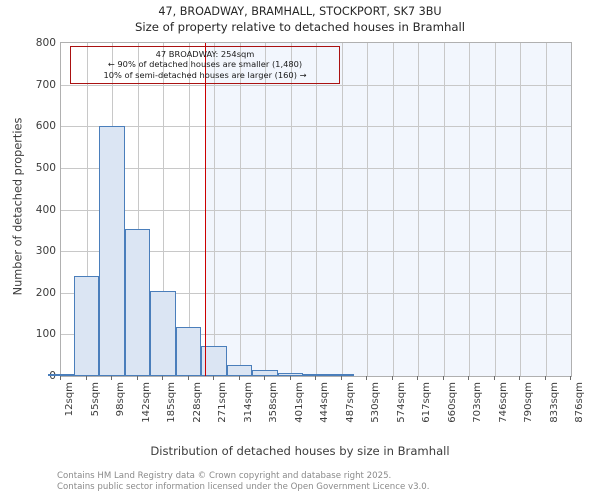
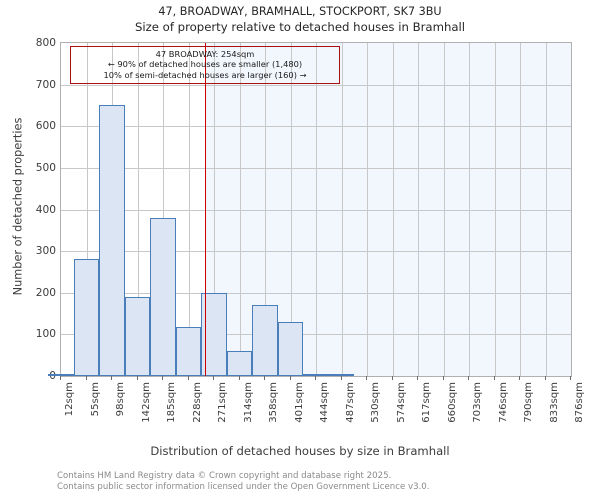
55sqm: 240 -> 280
98sqm: 600 -> 650
142sqm: 350 -> 190
185sqm: 200 -> 380
271sqm: 70 -> 200
314sqm: 30 -> 60
358sqm: 10 -> 170
401sqm: 10 -> 130
